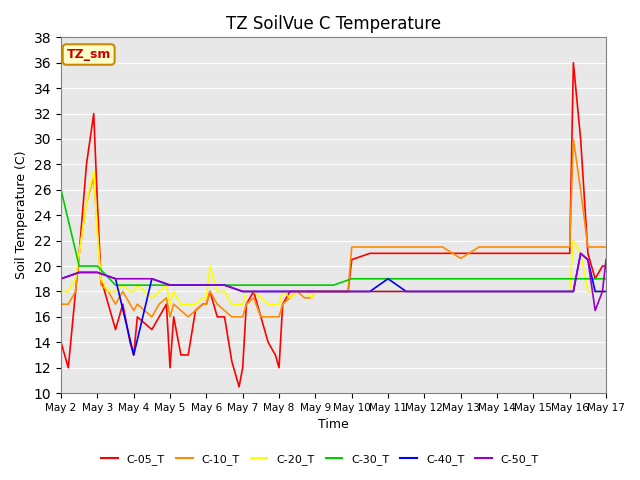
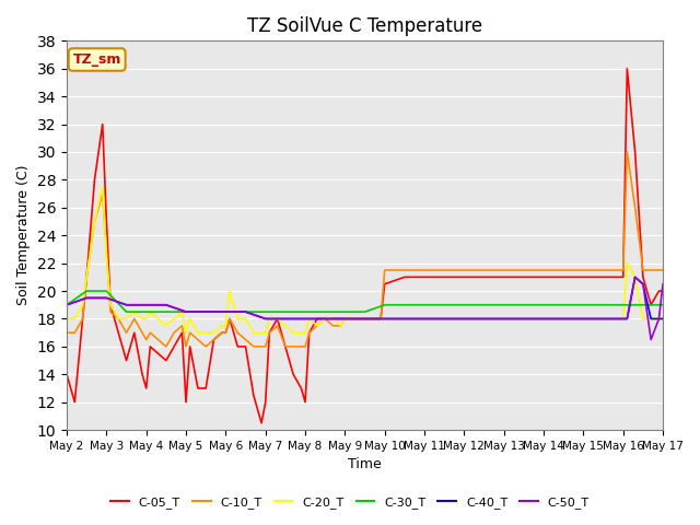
C-30_T/May 2: 26.0 -> 19.0
C-40_T/May 4: 13.0 -> 19.0
C-40_T/May 11: 19.0 -> 18.0
C-10_T/May 13: 20.6 -> 21.5
